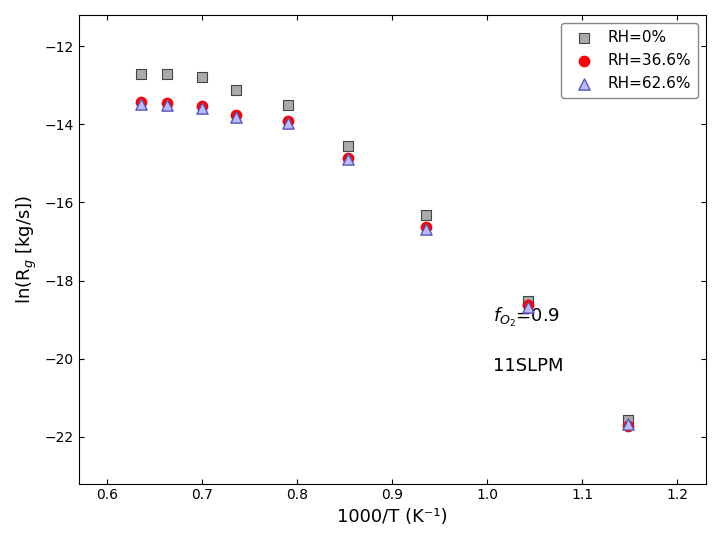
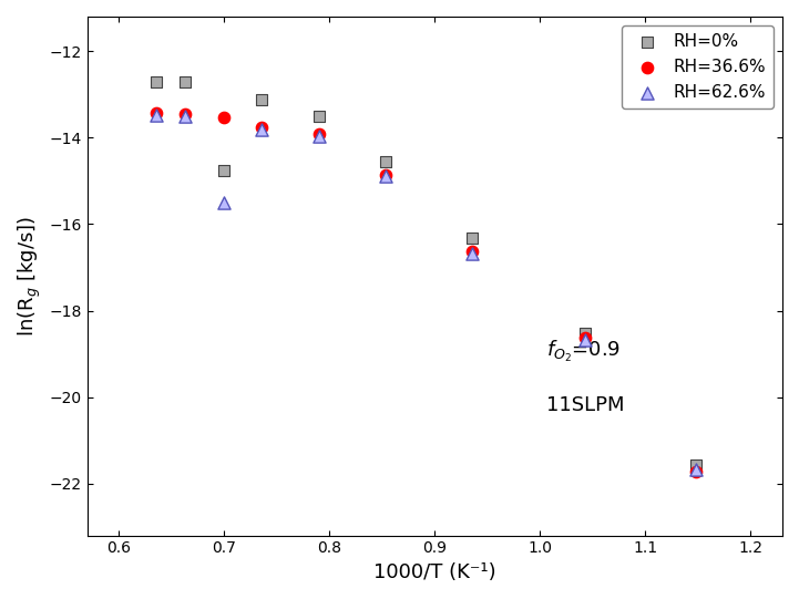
RH=0%/0.7: -12.80 -> -14.75
RH=62.6%/0.7: -13.57 -> -15.50
